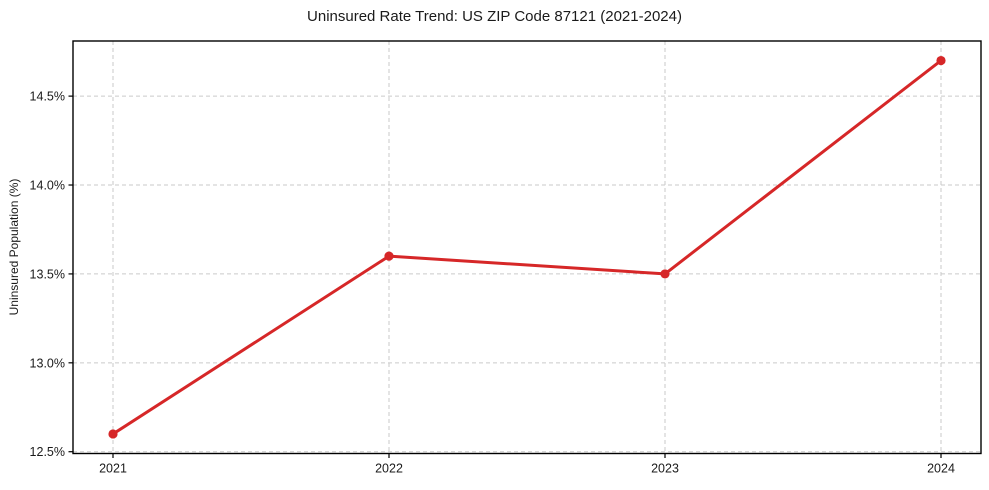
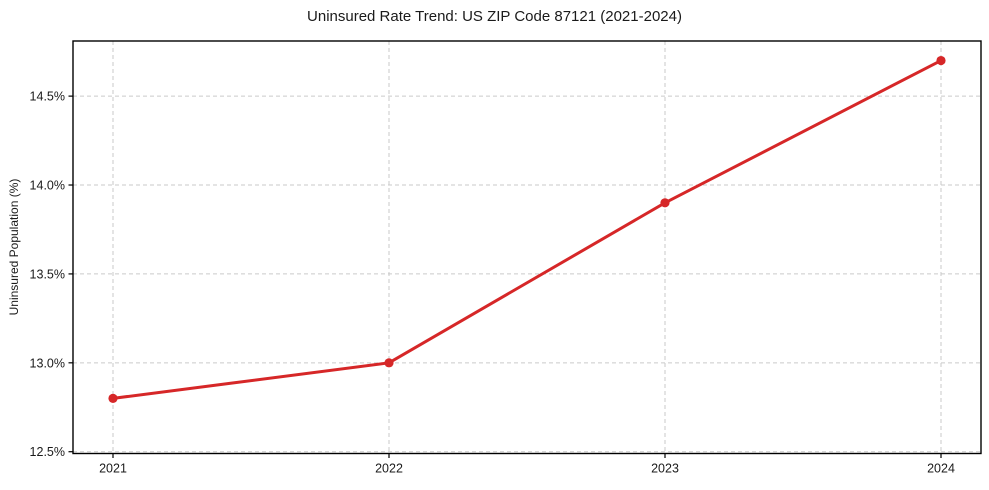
2021: 12.6% -> 12.8%
2022: 13.6% -> 13.0%
2023: 13.5% -> 13.9%
